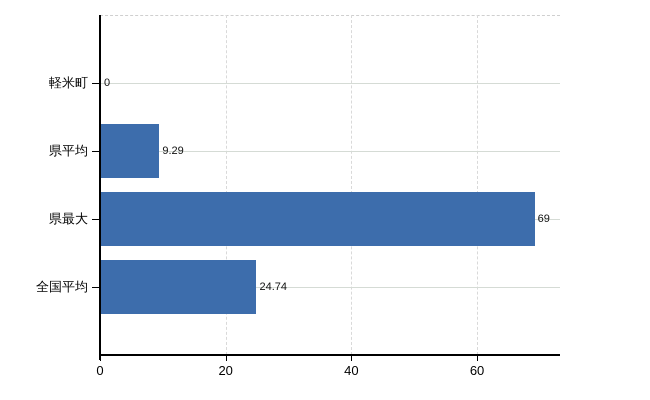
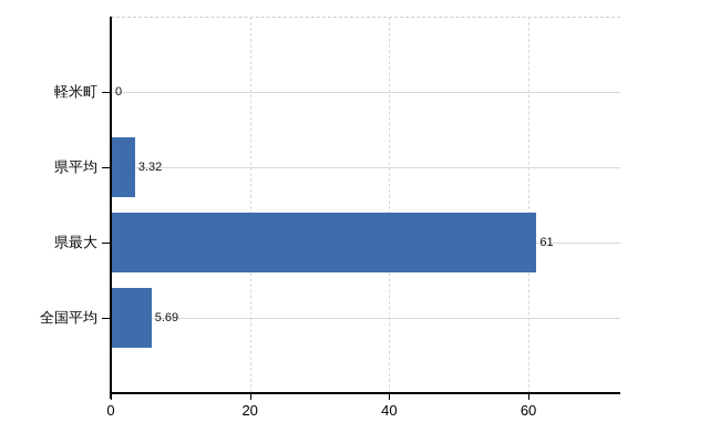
県平均: 9.29 -> 3.32
県最大: 69 -> 61
全国平均: 24.74 -> 5.69
